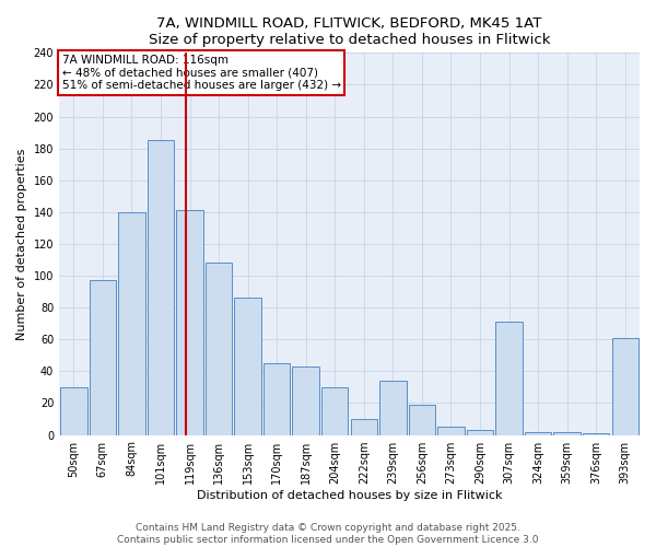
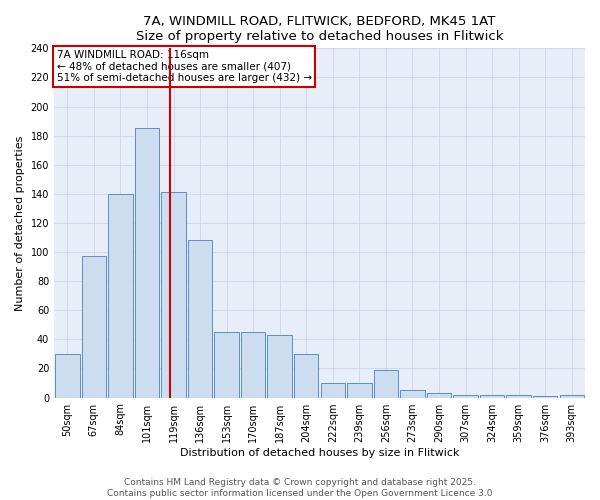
153sqm: 86 -> 45
239sqm: 34 -> 10
307sqm: 71 -> 2
393sqm: 61 -> 2
